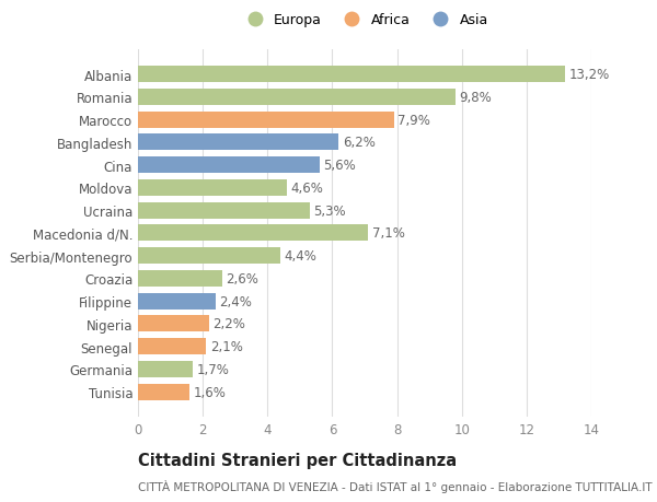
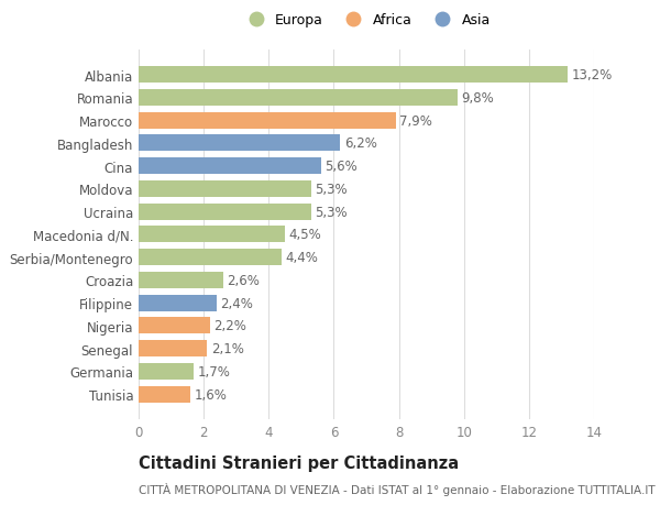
Moldova: 4,6% -> 5,3%
Macedonia d/N.: 7,1% -> 4,5%
